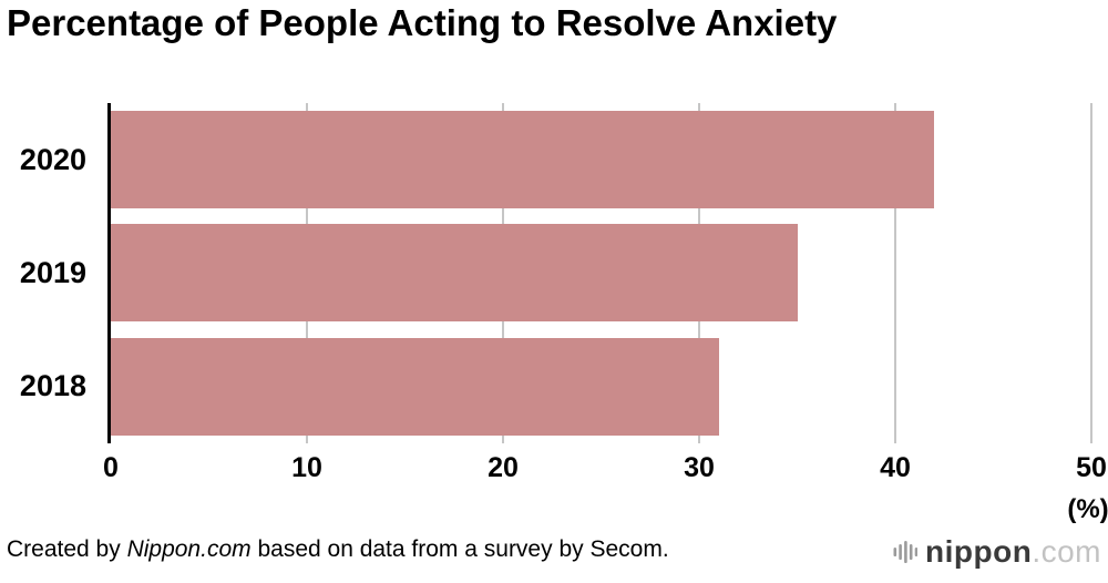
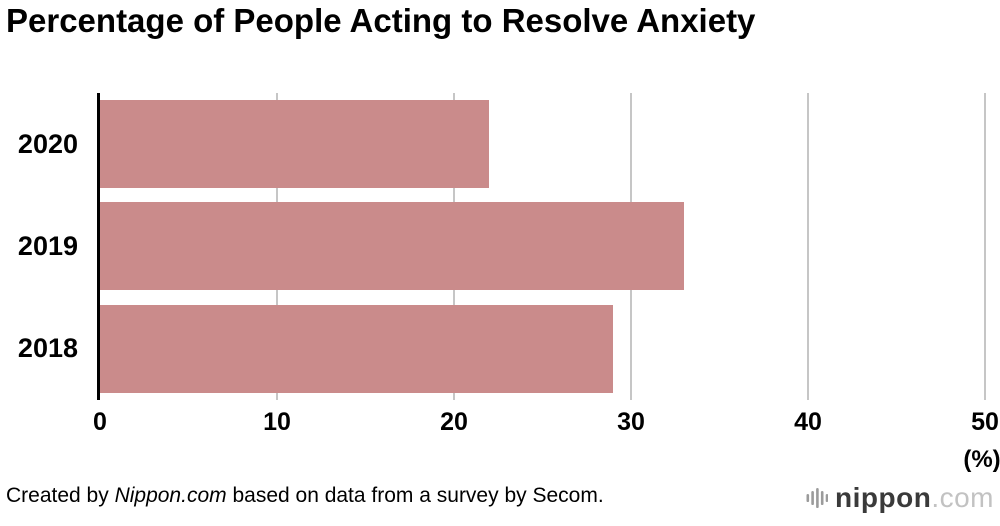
2020: 42 -> 22
2019: 35 -> 33
2018: 31 -> 29
